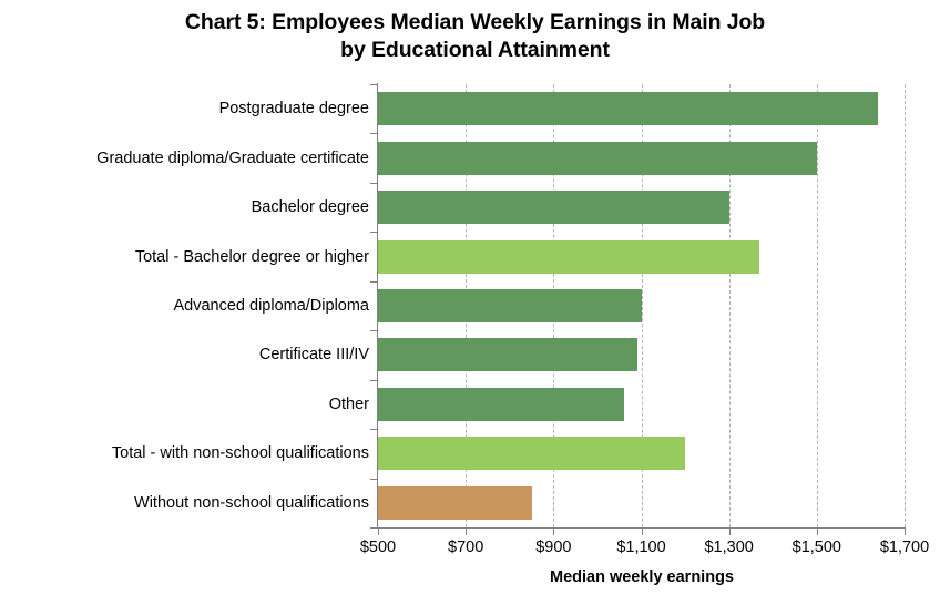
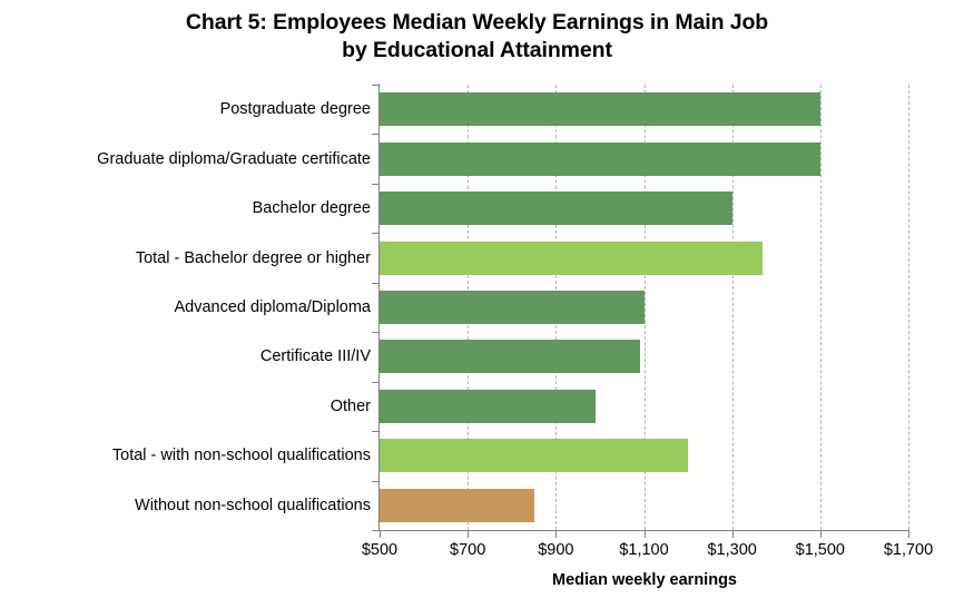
Postgraduate degree: $1640 -> $1500
Other: $1060 -> $990
